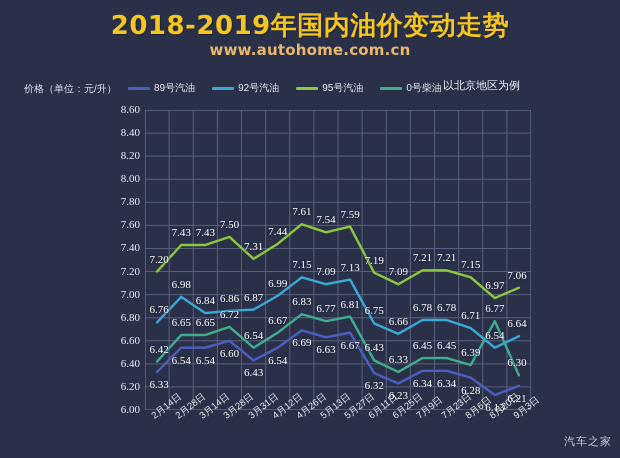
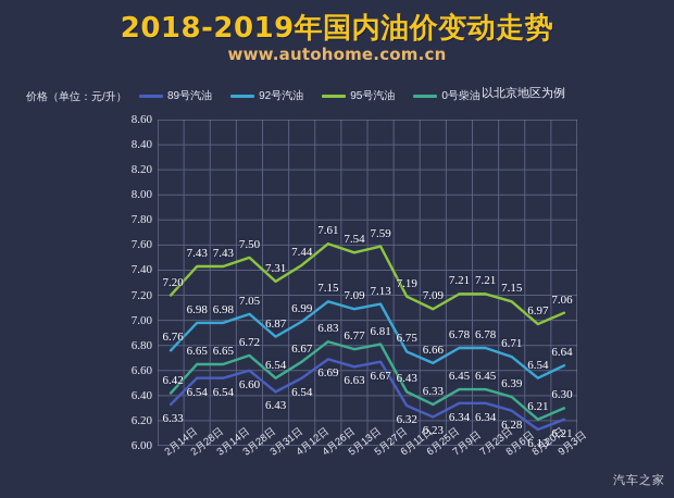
92号汽油/3月14日: 6.84 -> 6.98
92号汽油/3月28日: 6.86 -> 7.05
0号柴油/8月20日: 6.77 -> 6.21
